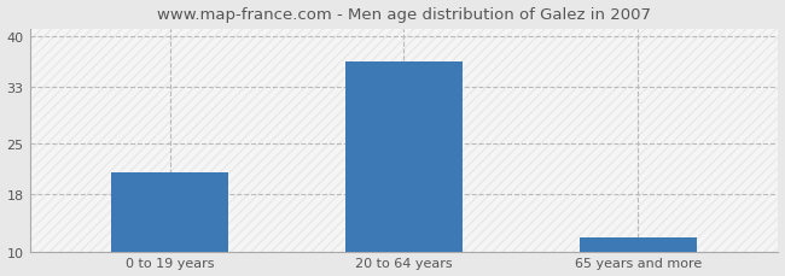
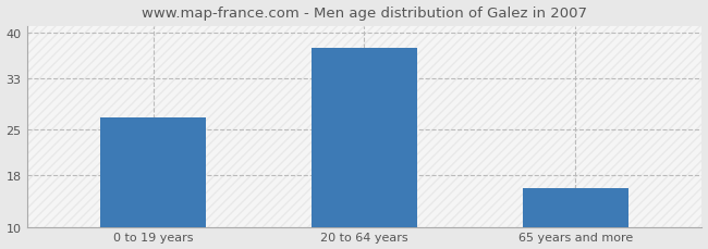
0 to 19 years: 21.0 -> 27.0
20 to 64 years: 36.5 -> 37.6
65 years and more: 12.0 -> 16.0
